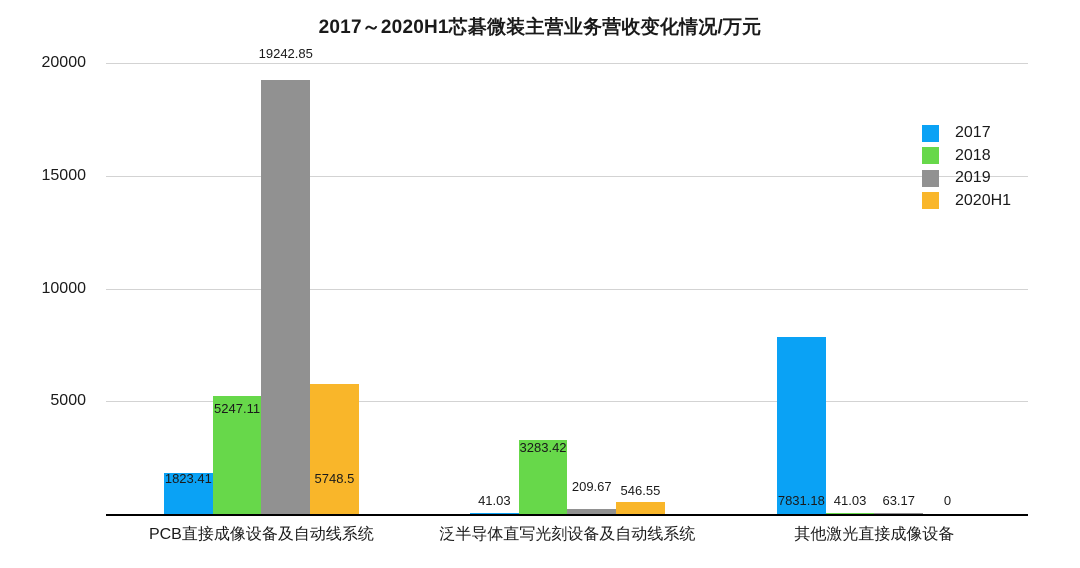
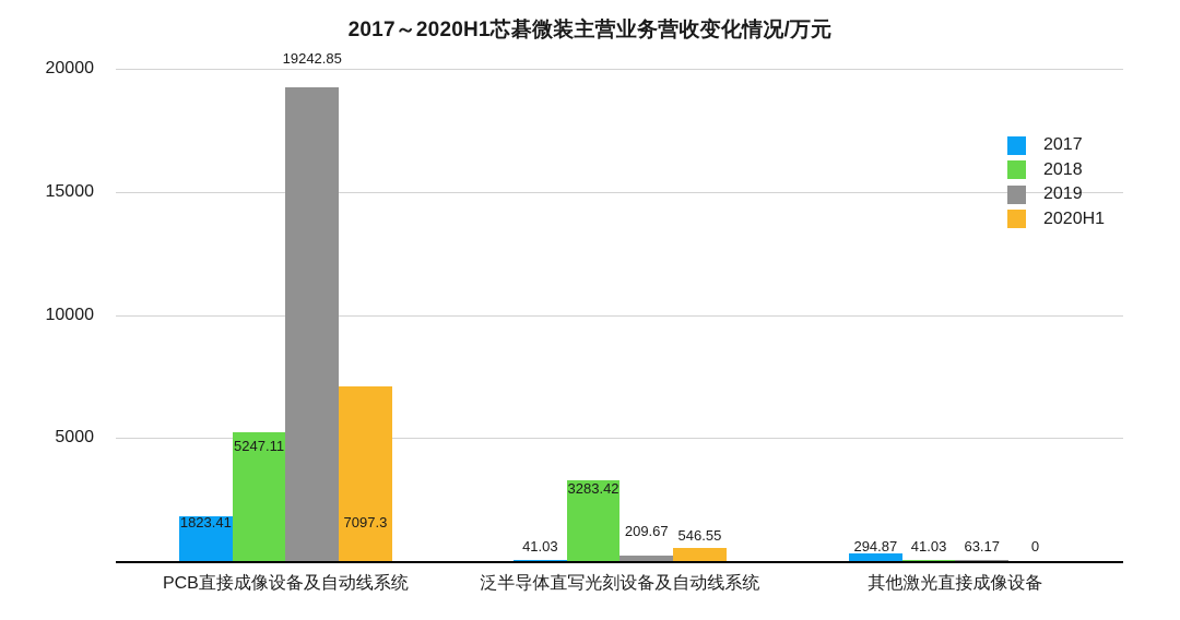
2020H1/PCB直接成像设备及自动线系统: 5748.5 -> 7097.3
2017/其他激光直接成像设备: 7831.18 -> 294.87
